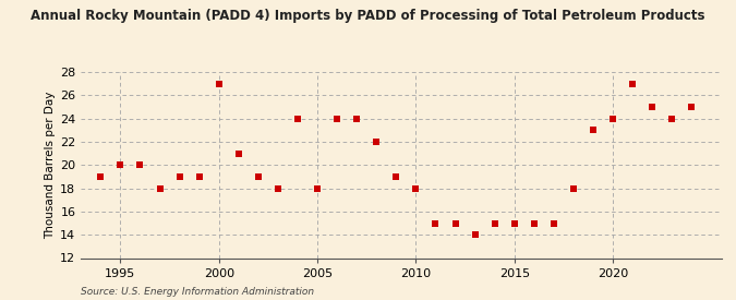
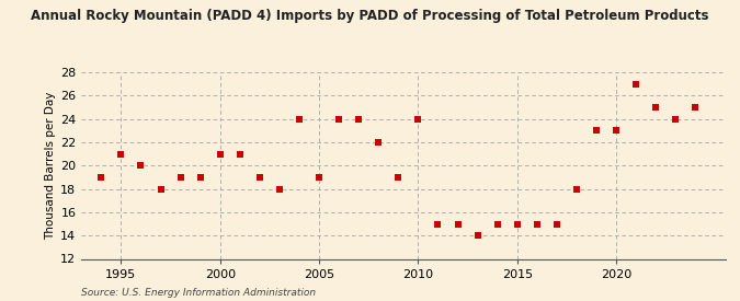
1995: 20 -> 21
2000: 27 -> 21
2005: 18 -> 19
2010: 18 -> 24
2020: 24 -> 23
